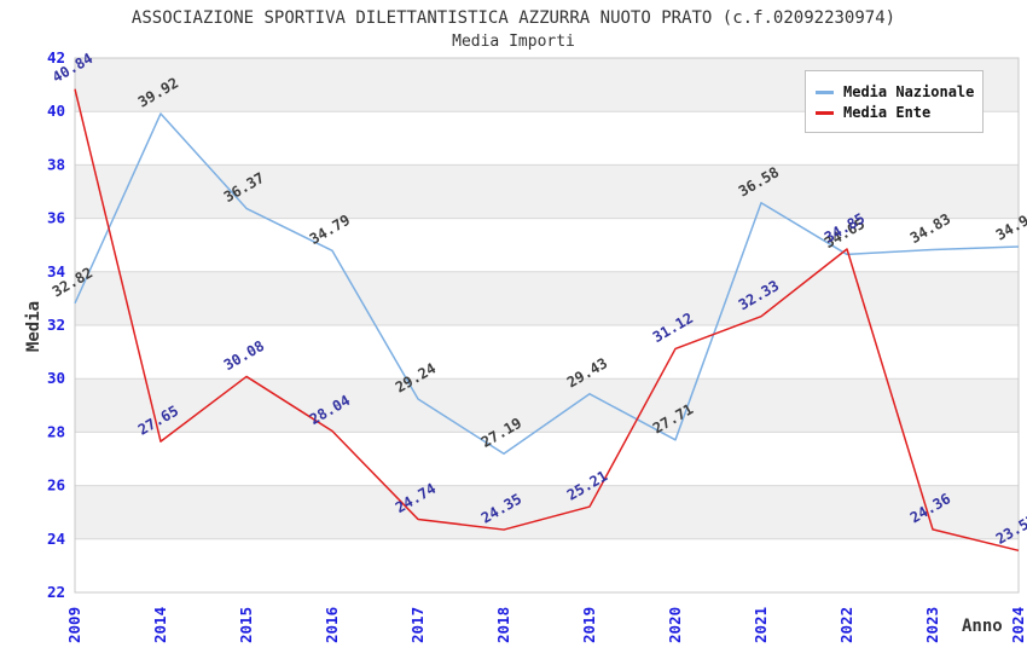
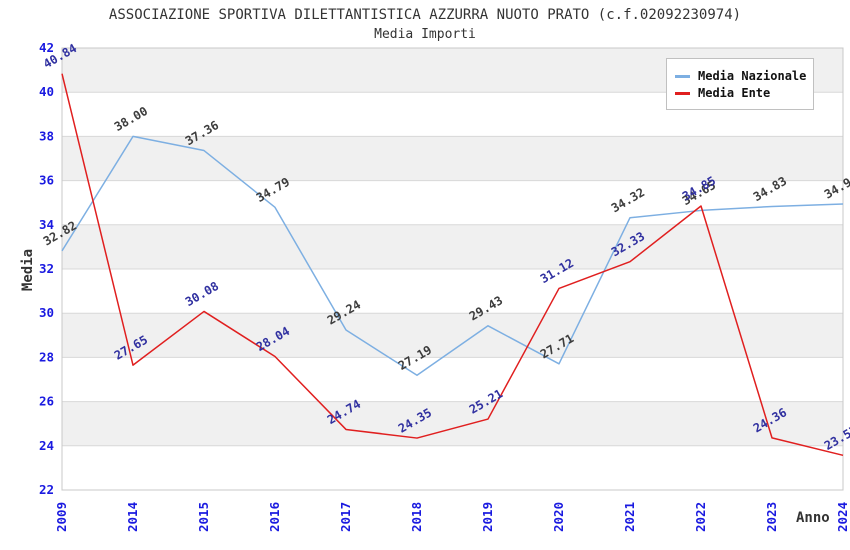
Media Nazionale/2014: 39.92 -> 38.00
Media Nazionale/2015: 36.37 -> 37.36
Media Nazionale/2021: 36.58 -> 34.32
